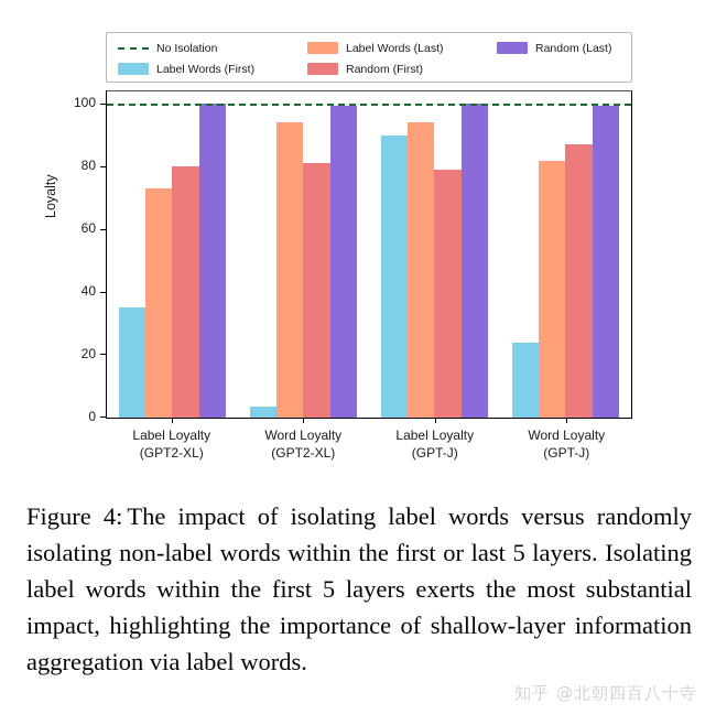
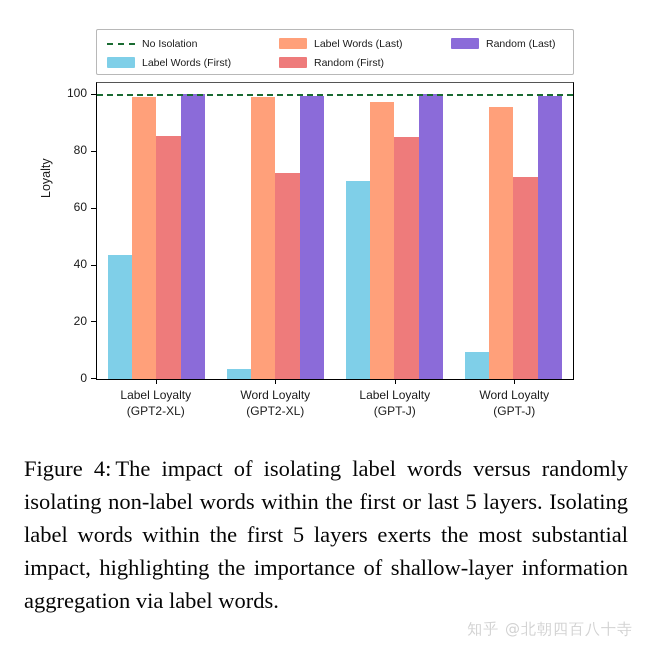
Label Words (First)/Label Loyalty (GPT2-XL): 35 -> 44
Label Words (Last)/Label Loyalty (GPT2-XL): 73 -> 99
Random (First)/Label Loyalty (GPT2-XL): 80 -> 86
Label Words (Last)/Word Loyalty (GPT2-XL): 94 -> 99
Random (First)/Word Loyalty (GPT2-XL): 81 -> 72
Label Words (First)/Label Loyalty (GPT-J): 90 -> 70
Label Words (Last)/Label Loyalty (GPT-J): 94 -> 98
Random (First)/Label Loyalty (GPT-J): 79 -> 85
Label Words (First)/Word Loyalty (GPT-J): 24 -> 10
Label Words (Last)/Word Loyalty (GPT-J): 82 -> 96
Random (First)/Word Loyalty (GPT-J): 87 -> 71
